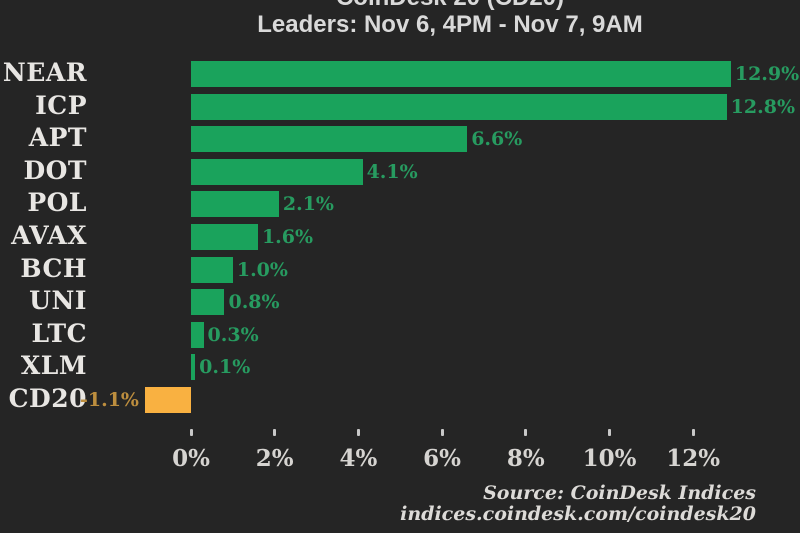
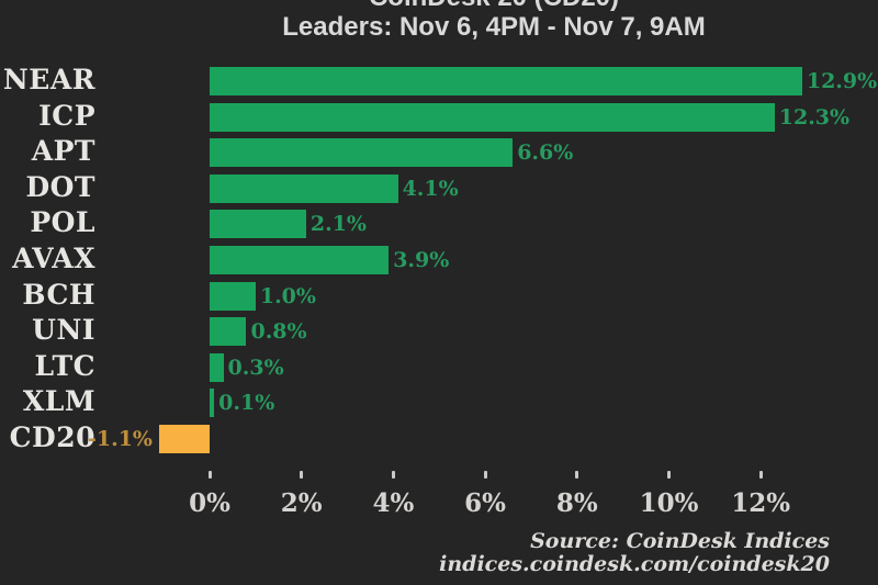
ICP: 12.8% -> 12.3%
AVAX: 1.6% -> 3.9%
